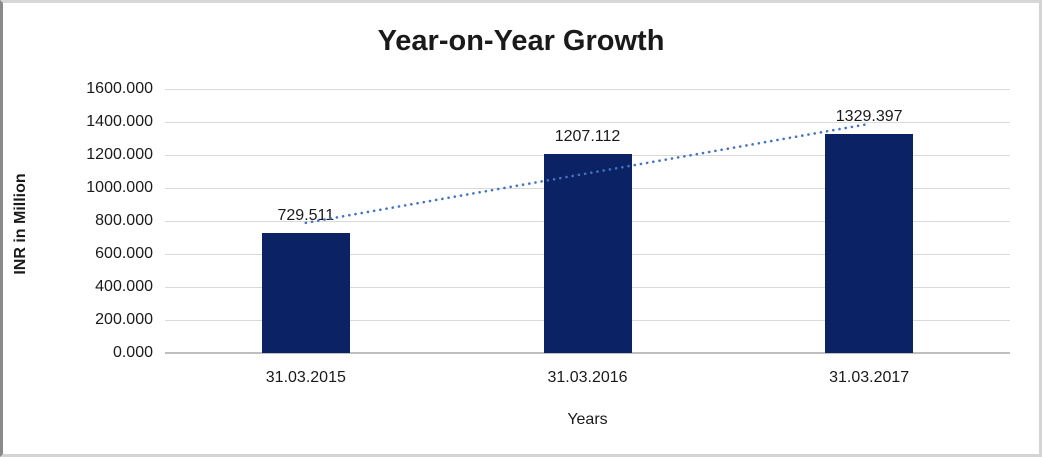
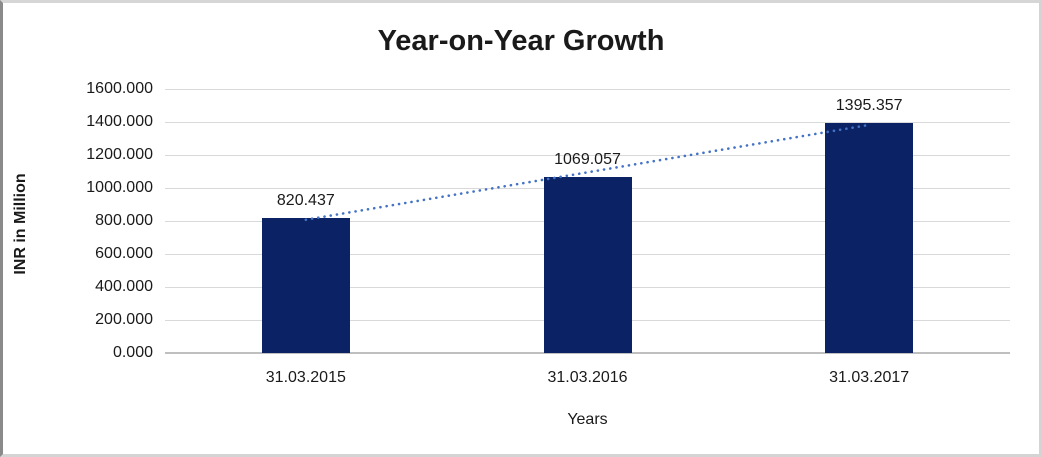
31.03.2015: 729.511 -> 820.437
31.03.2016: 1207.112 -> 1069.057
31.03.2017: 1329.397 -> 1395.357
